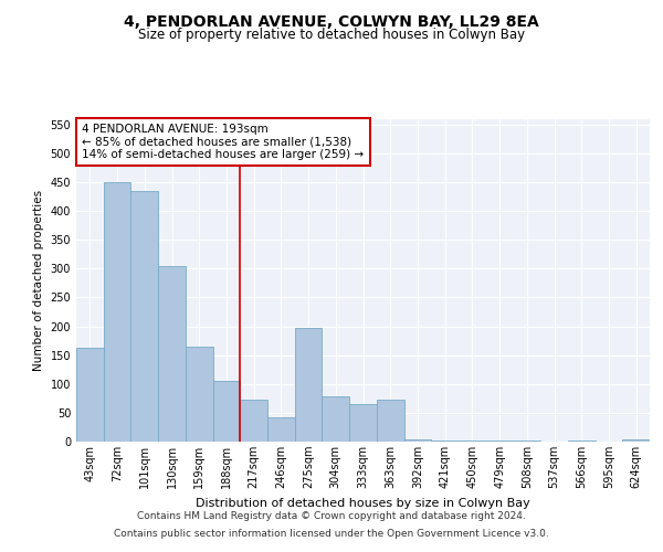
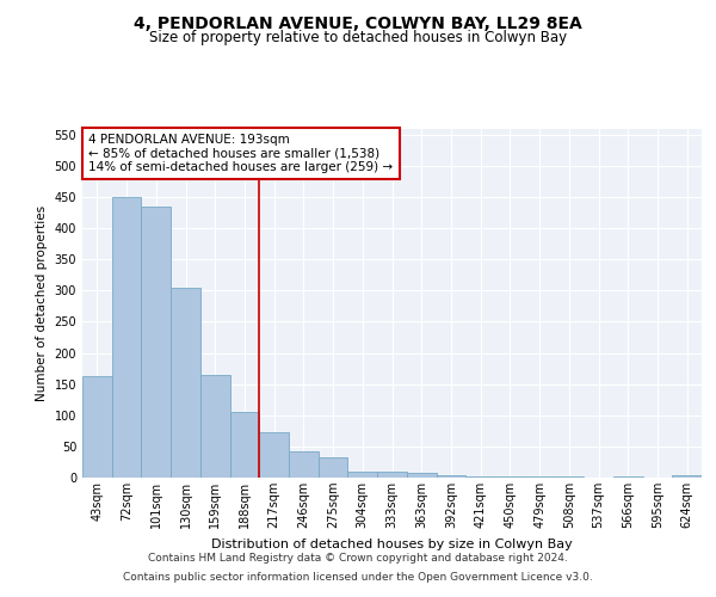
275sqm: 198 -> 32
304sqm: 78 -> 10
333sqm: 66 -> 10
363sqm: 72 -> 8
